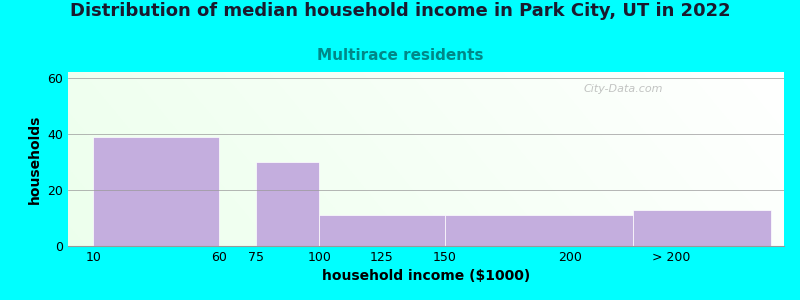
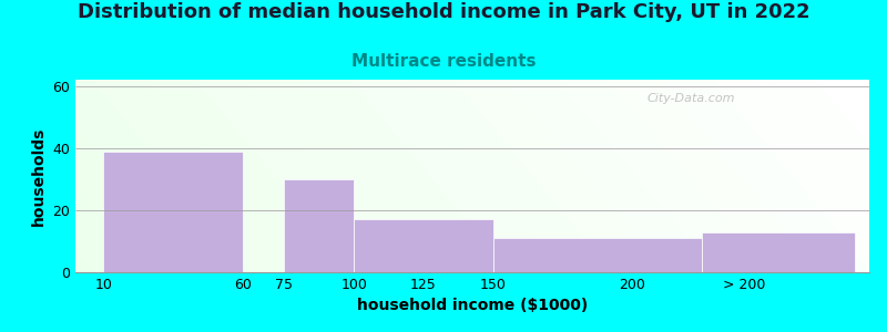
125: 11 -> 17
